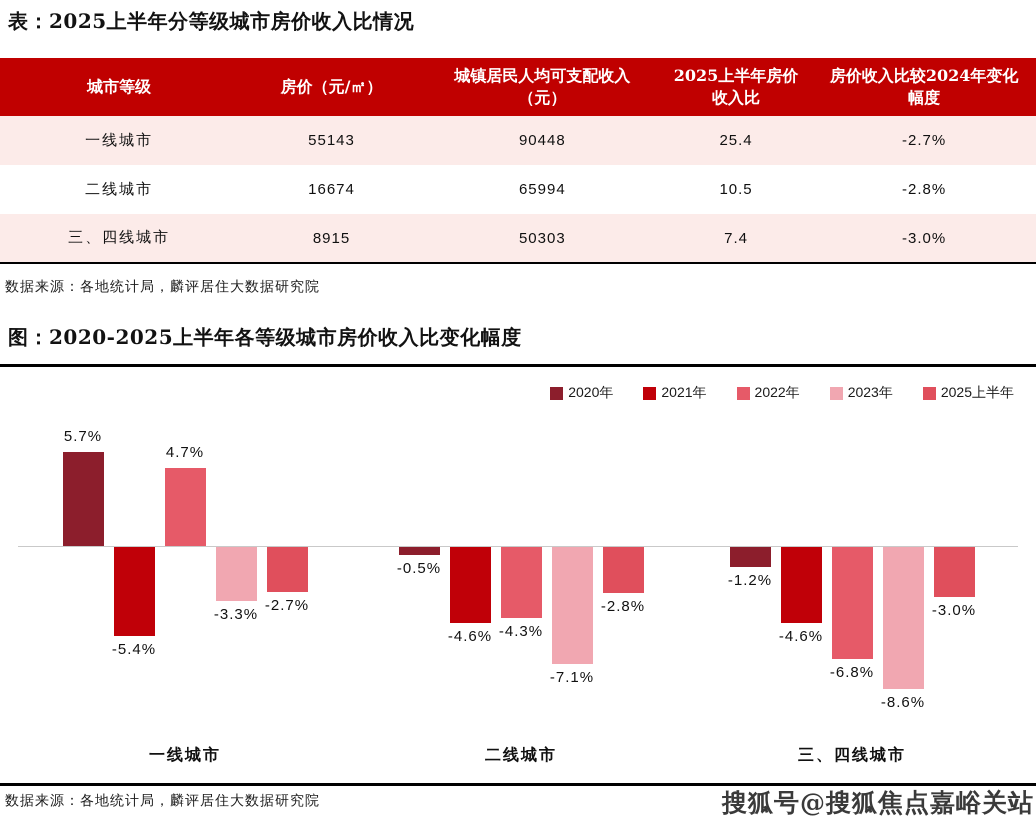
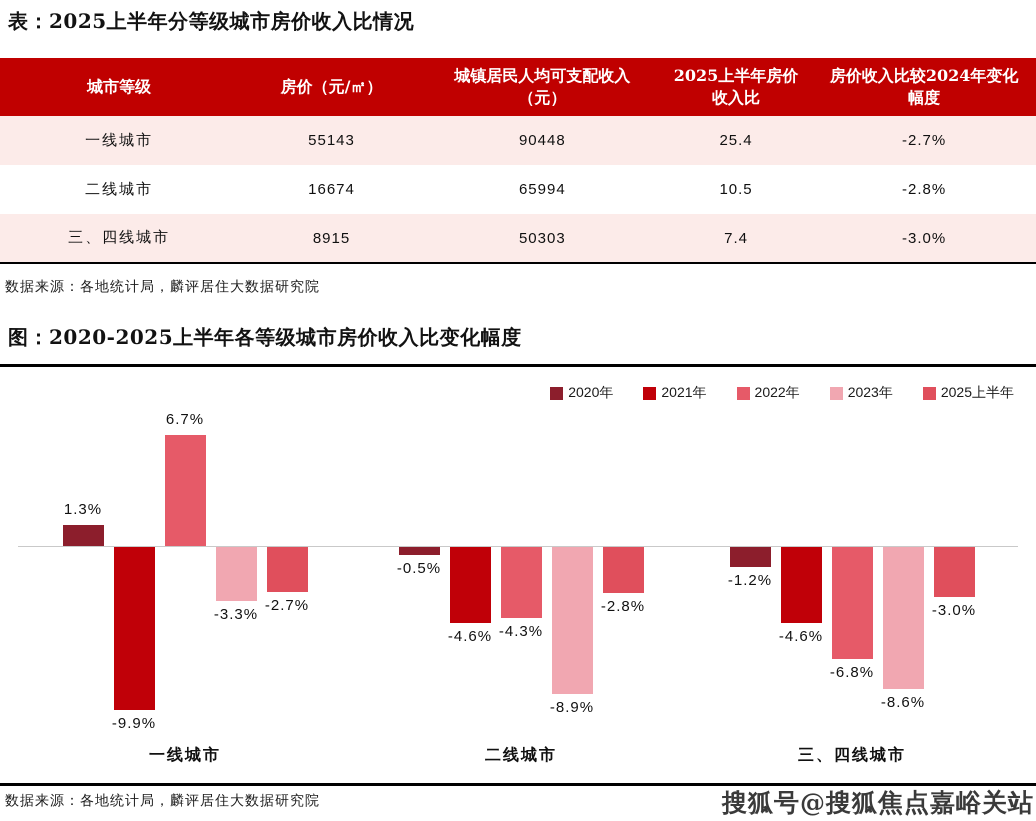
图：2020-2025上半年各等级城市房价收入比变化幅度/2020年/一线城市: 5.7% -> 1.3%
图：2020-2025上半年各等级城市房价收入比变化幅度/2021年/一线城市: -5.4% -> -9.9%
图：2020-2025上半年各等级城市房价收入比变化幅度/2022年/一线城市: 4.7% -> 6.7%
图：2020-2025上半年各等级城市房价收入比变化幅度/2023年/二线城市: -7.1% -> -8.9%
